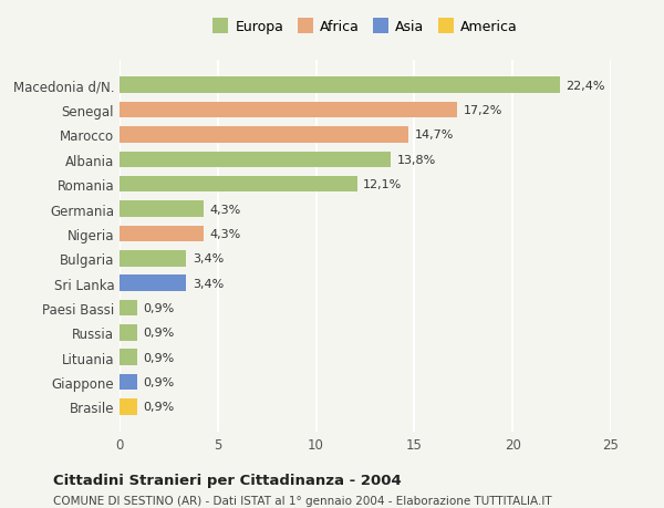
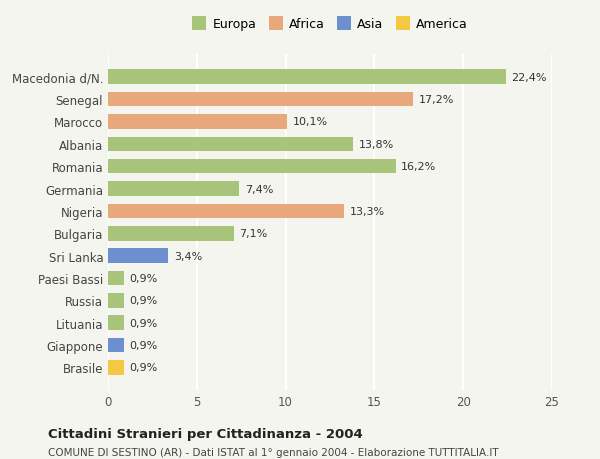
Marocco: 14,7% -> 10,1%
Romania: 12,1% -> 16,2%
Germania: 4,3% -> 7,4%
Nigeria: 4,3% -> 13,3%
Bulgaria: 3,4% -> 7,1%
